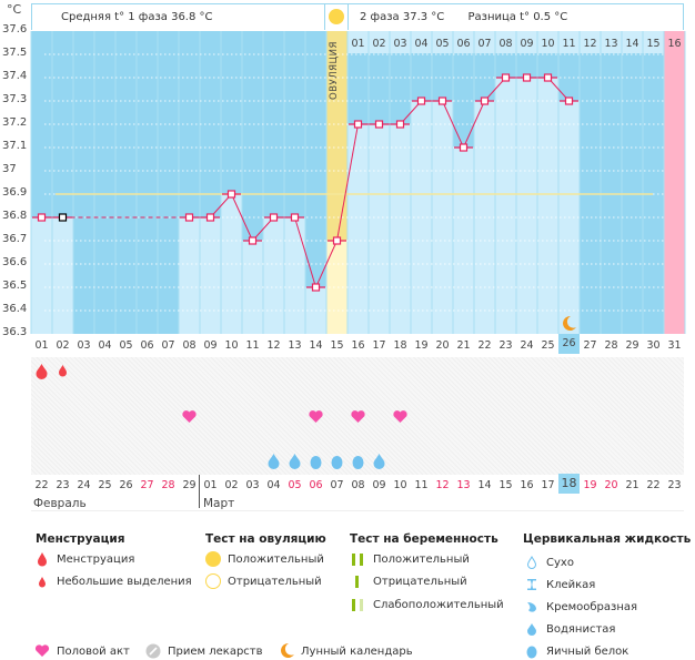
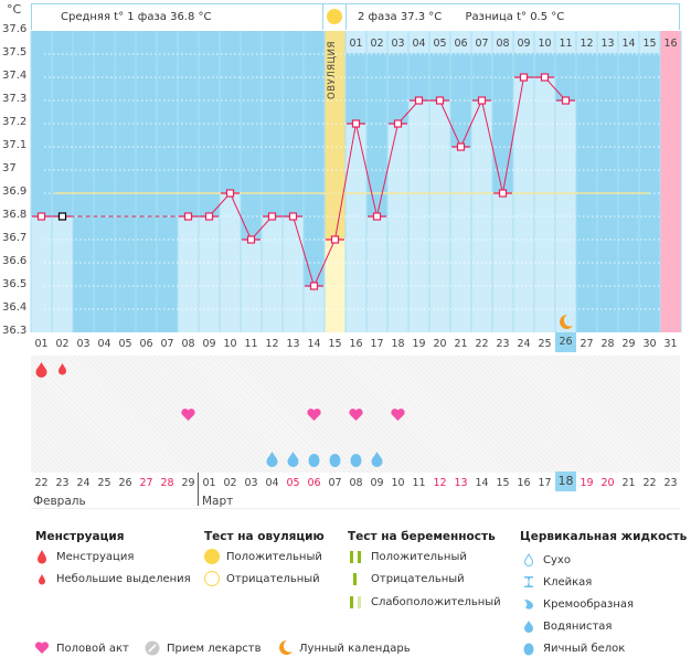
17: 37.2 -> 36.8
23: 37.4 -> 36.9
